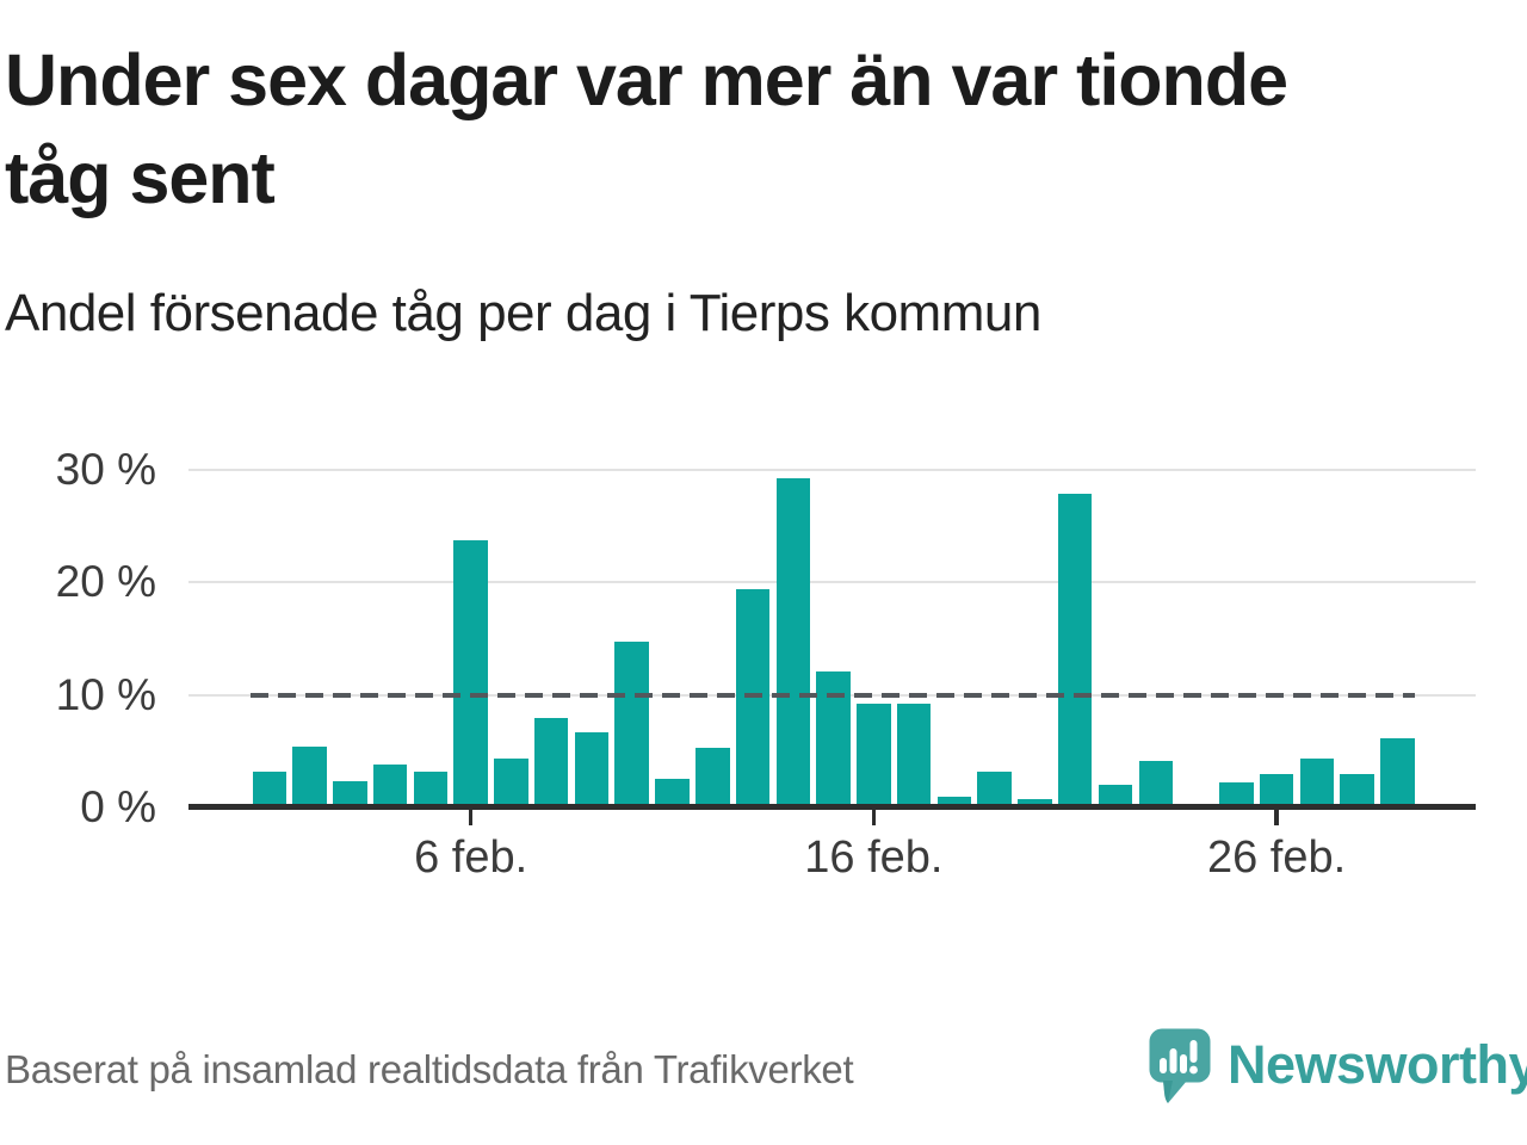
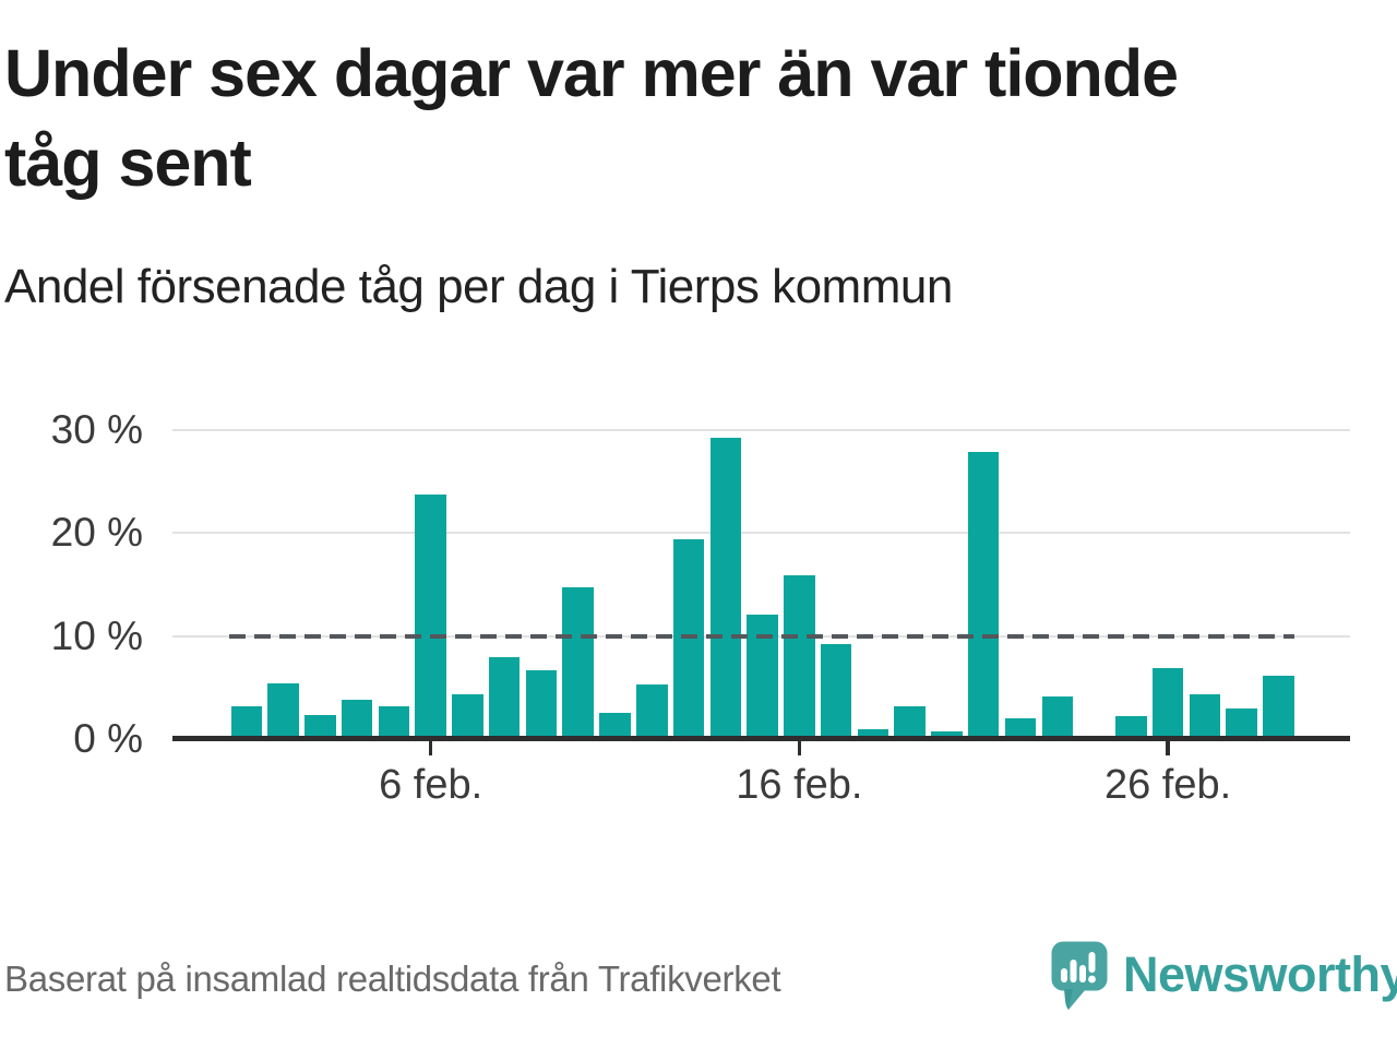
16 feb.: 9% -> 16%
26 feb.: 3% -> 7%
